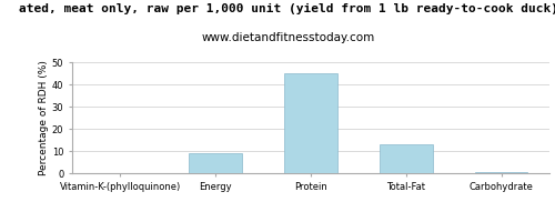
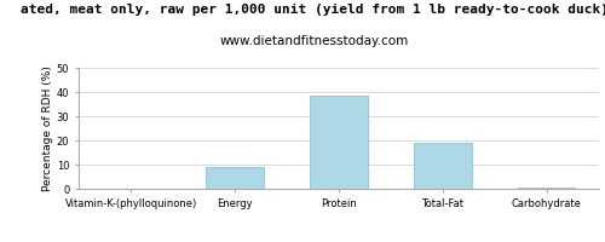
Protein: 45.0 -> 38.5
Total-Fat: 13.0 -> 19.0
